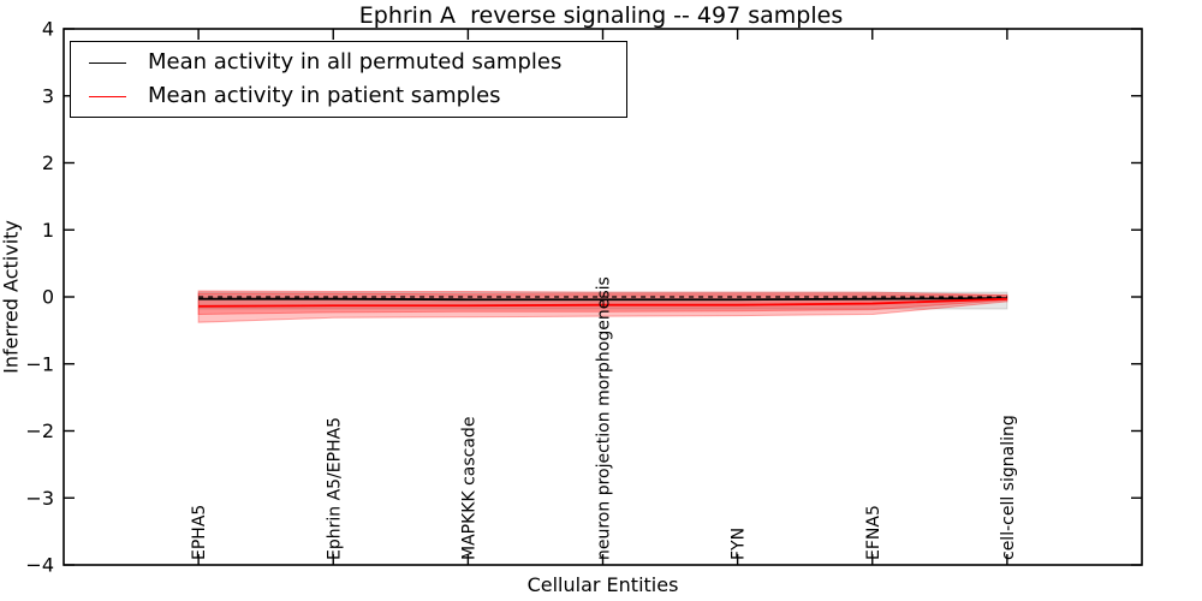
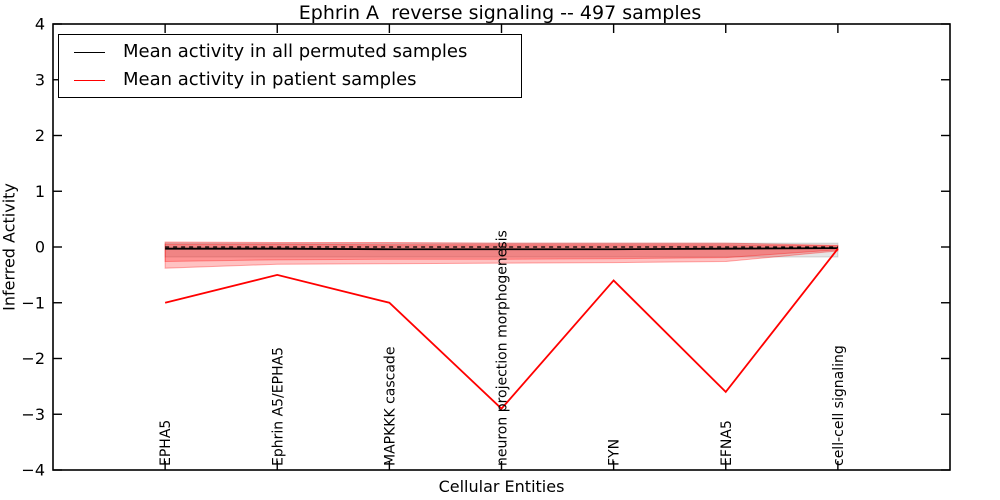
Mean activity in patient samples/EPHA5: -0.1 -> -1.0
Mean activity in patient samples/Ephrin A5/EPHA5: -0.1 -> -0.5
Mean activity in patient samples/MAPKKK cascade: -0.1 -> -1.0
Mean activity in patient samples/neuron projection morphogenesis: -0.1 -> -2.9
Mean activity in patient samples/FYN: -0.1 -> -0.6
Mean activity in patient samples/EFNA5: -0.1 -> -2.6
